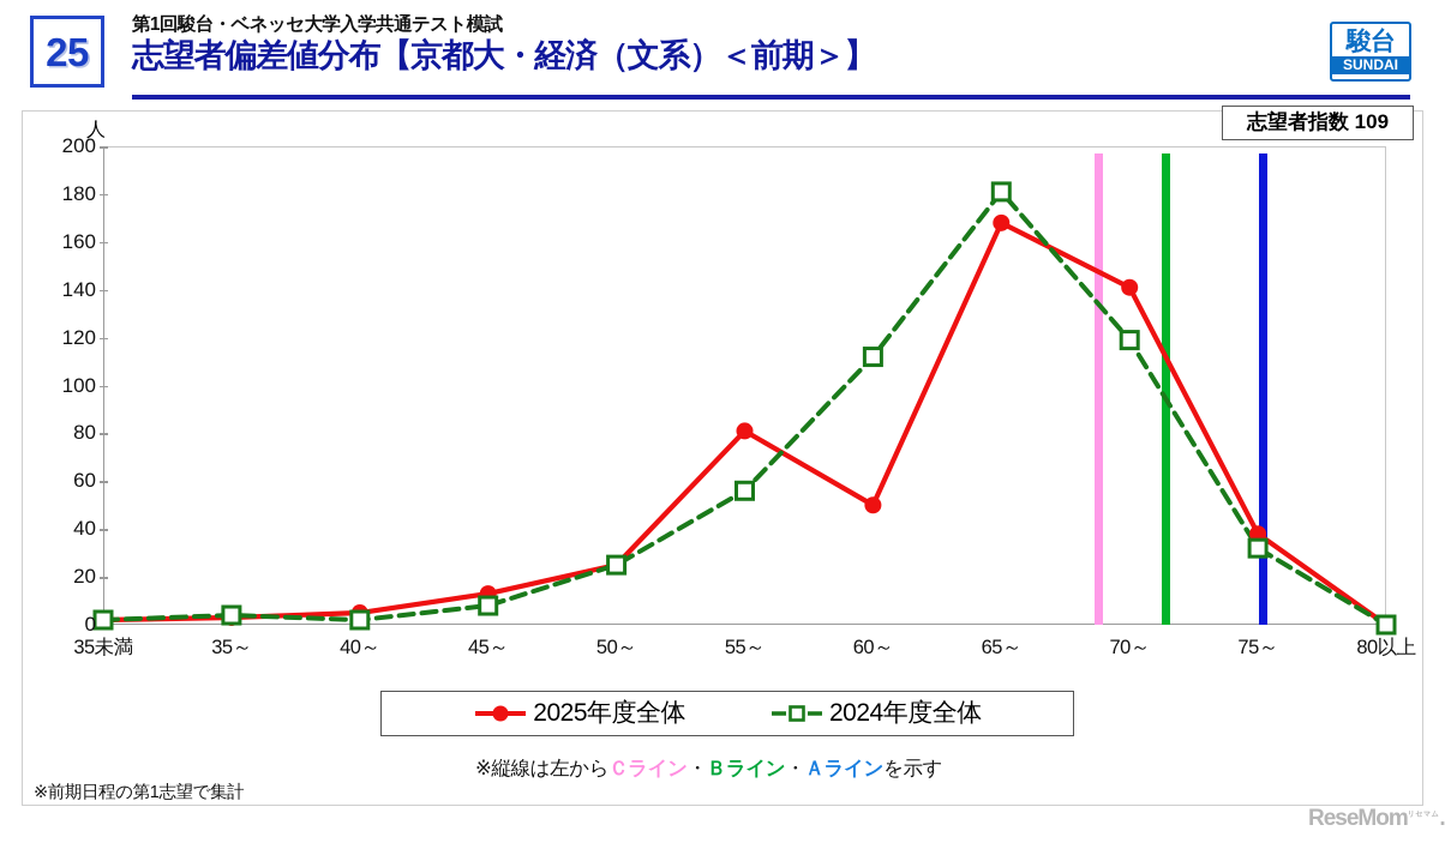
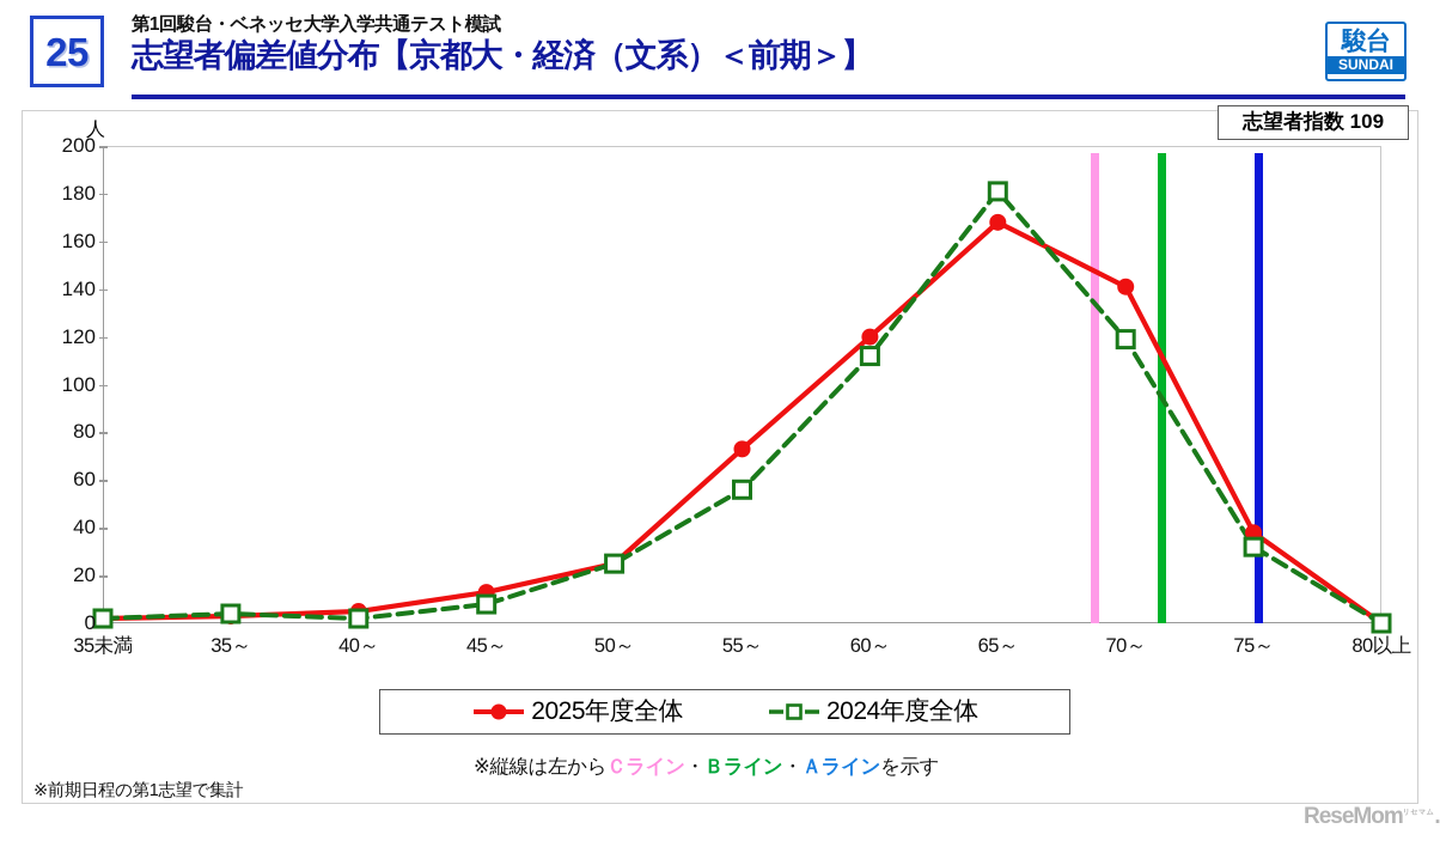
2025年度全体/55～: 81 -> 73
2025年度全体/60～: 50 -> 120
